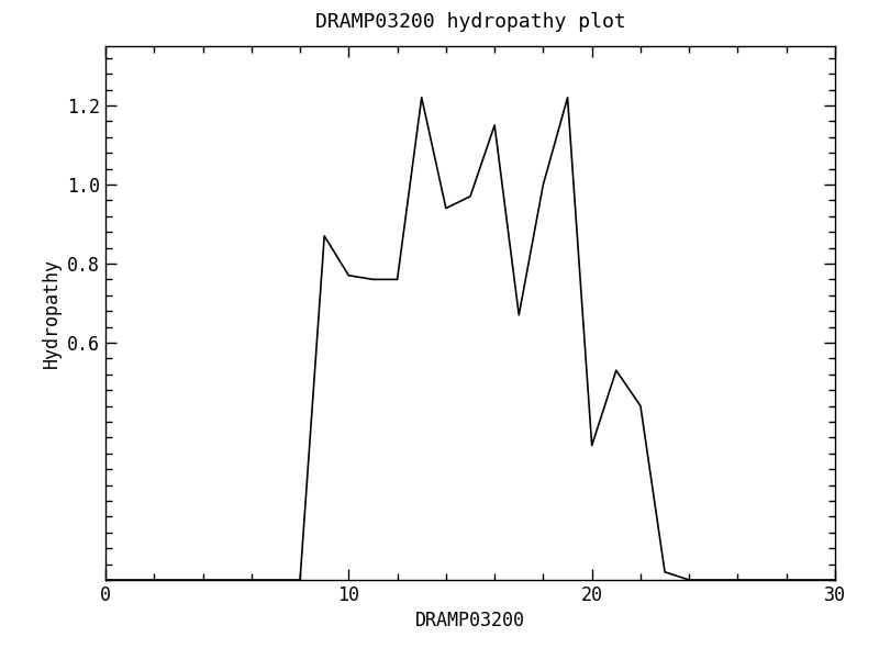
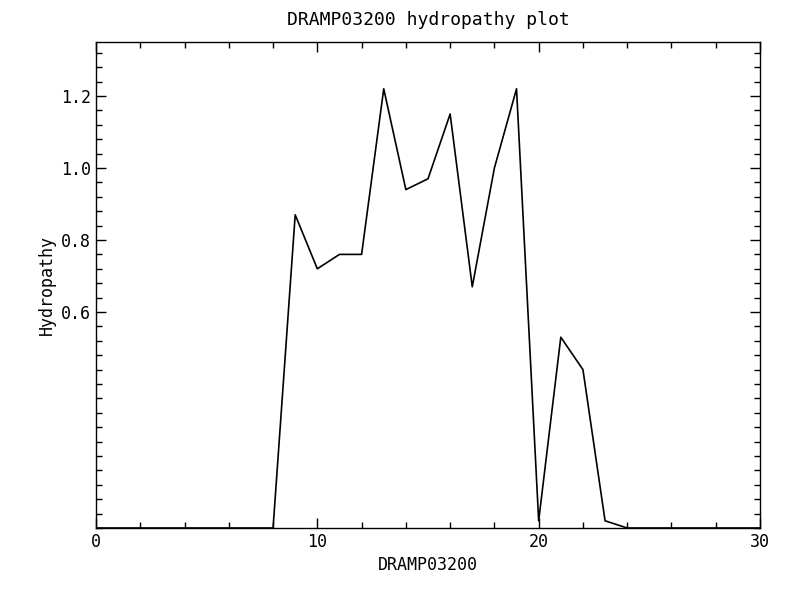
10: 0.77 -> 0.72
20: 0.34 -> 0.02
